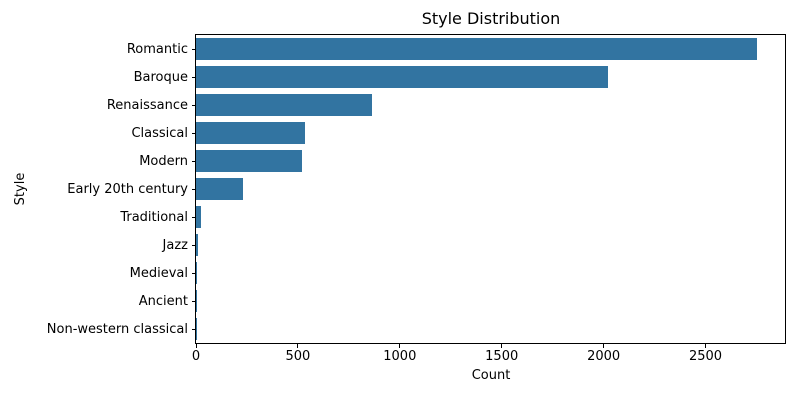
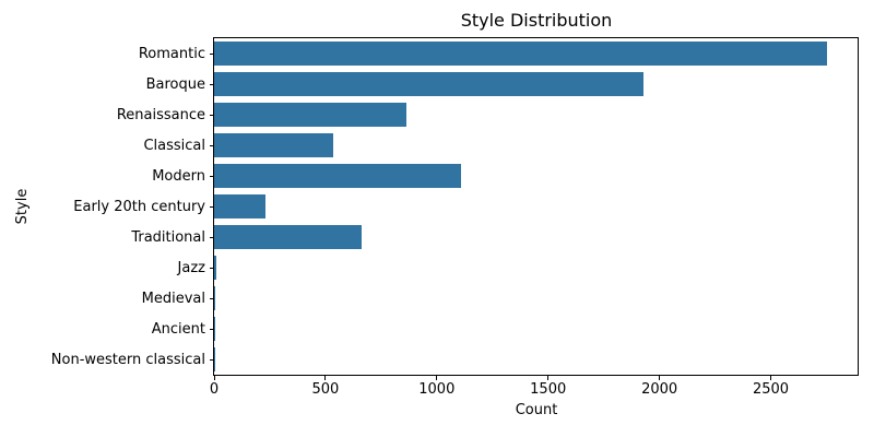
Baroque: 2020 -> 1930
Modern: 520 -> 1110
Traditional: 20 -> 660
